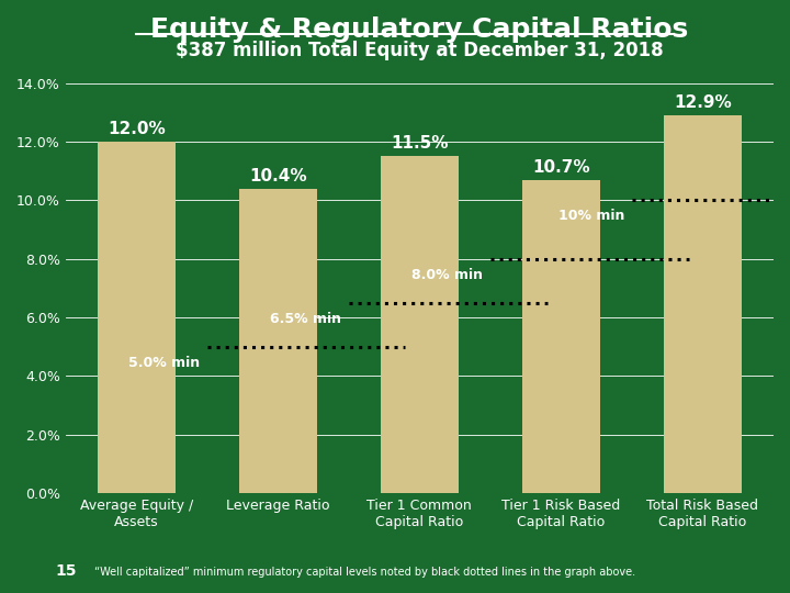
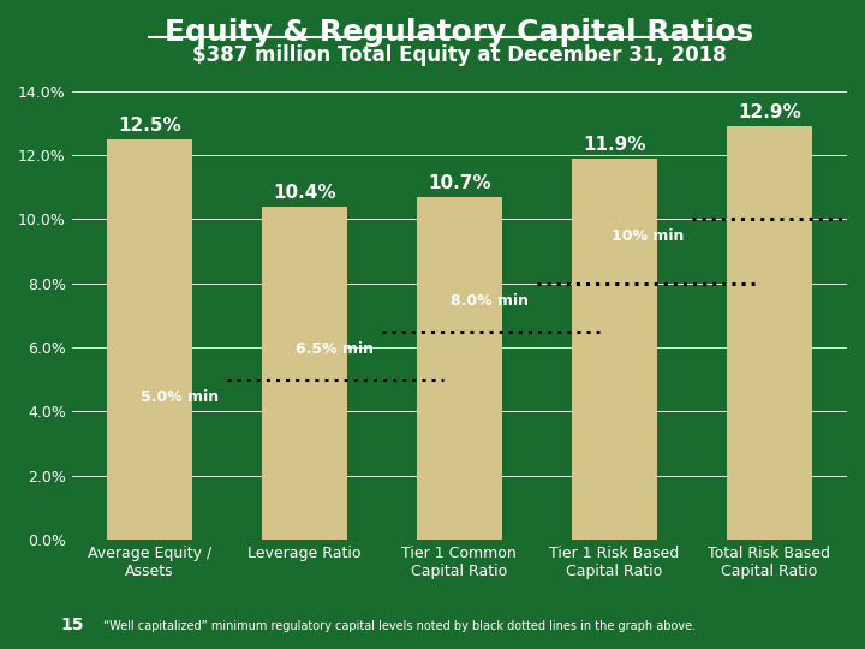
Average Equity / Assets: 12.0% -> 12.5%
Tier 1 Common Capital Ratio: 11.5% -> 10.7%
Tier 1 Risk Based Capital Ratio: 10.7% -> 11.9%
